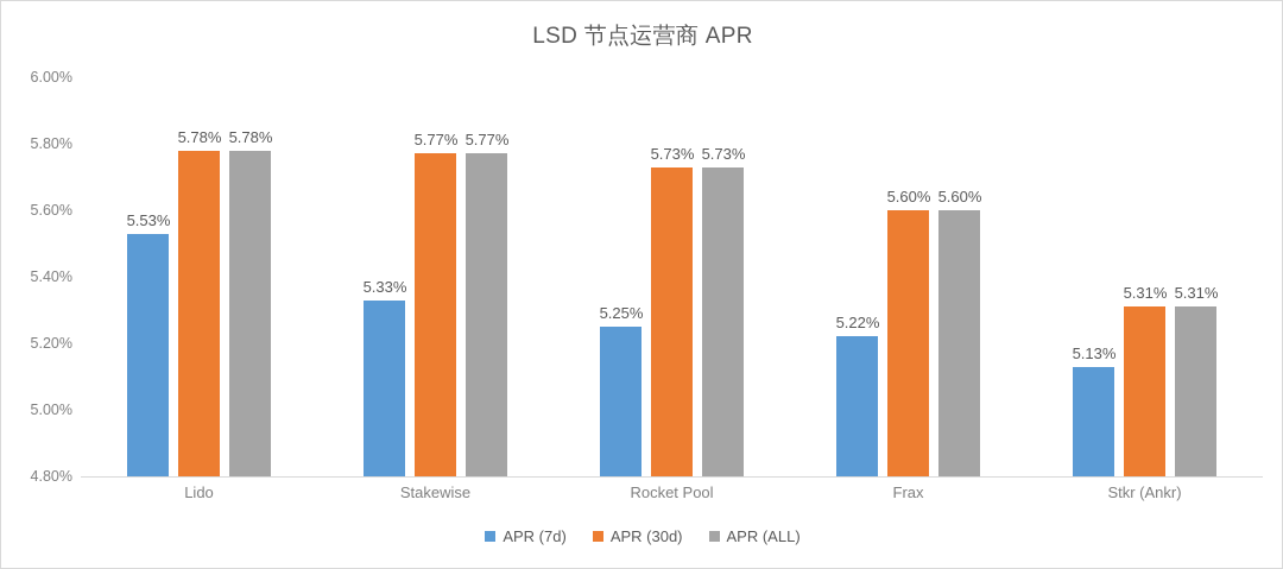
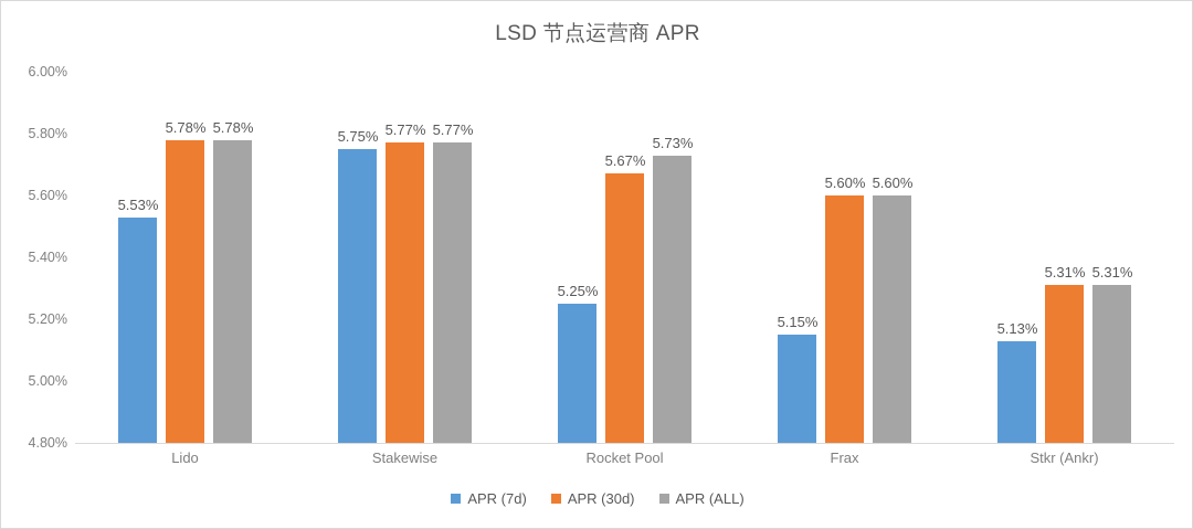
APR (7d)/Stakewise: 5.33% -> 5.75%
APR (30d)/Rocket Pool: 5.73% -> 5.67%
APR (7d)/Frax: 5.22% -> 5.15%
